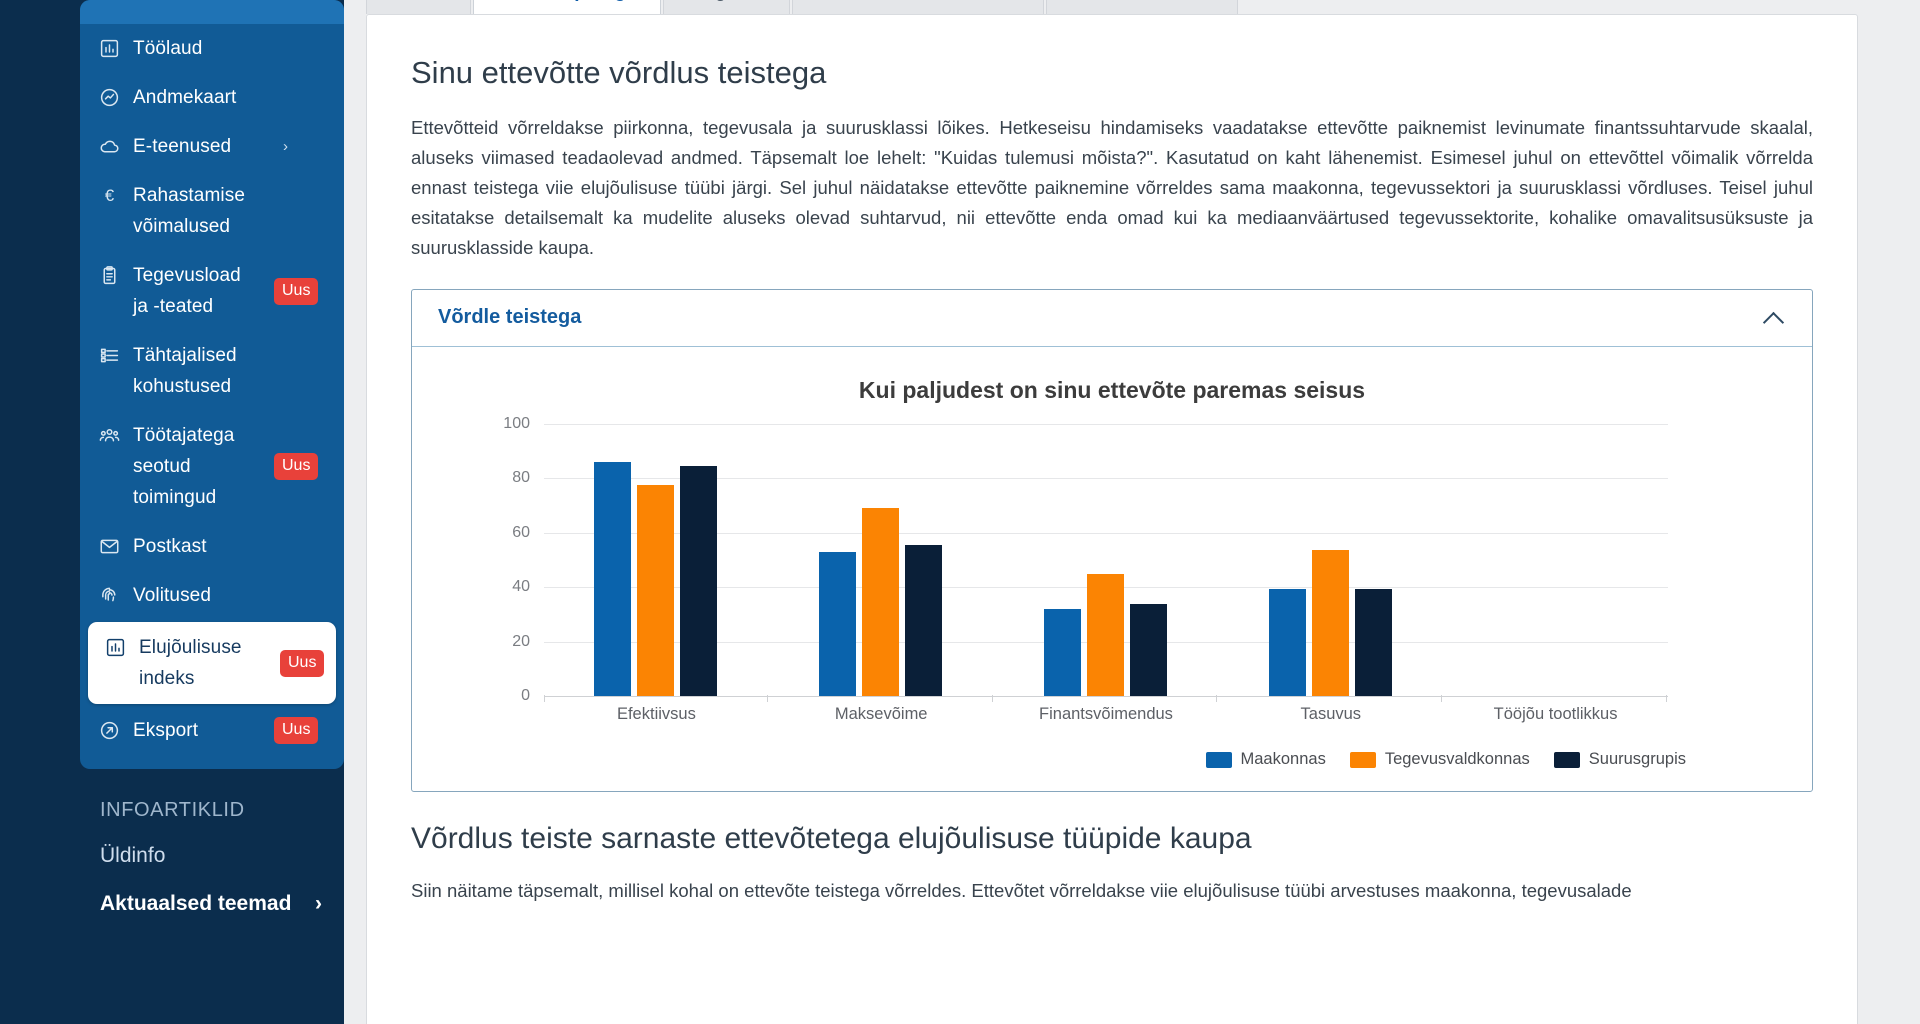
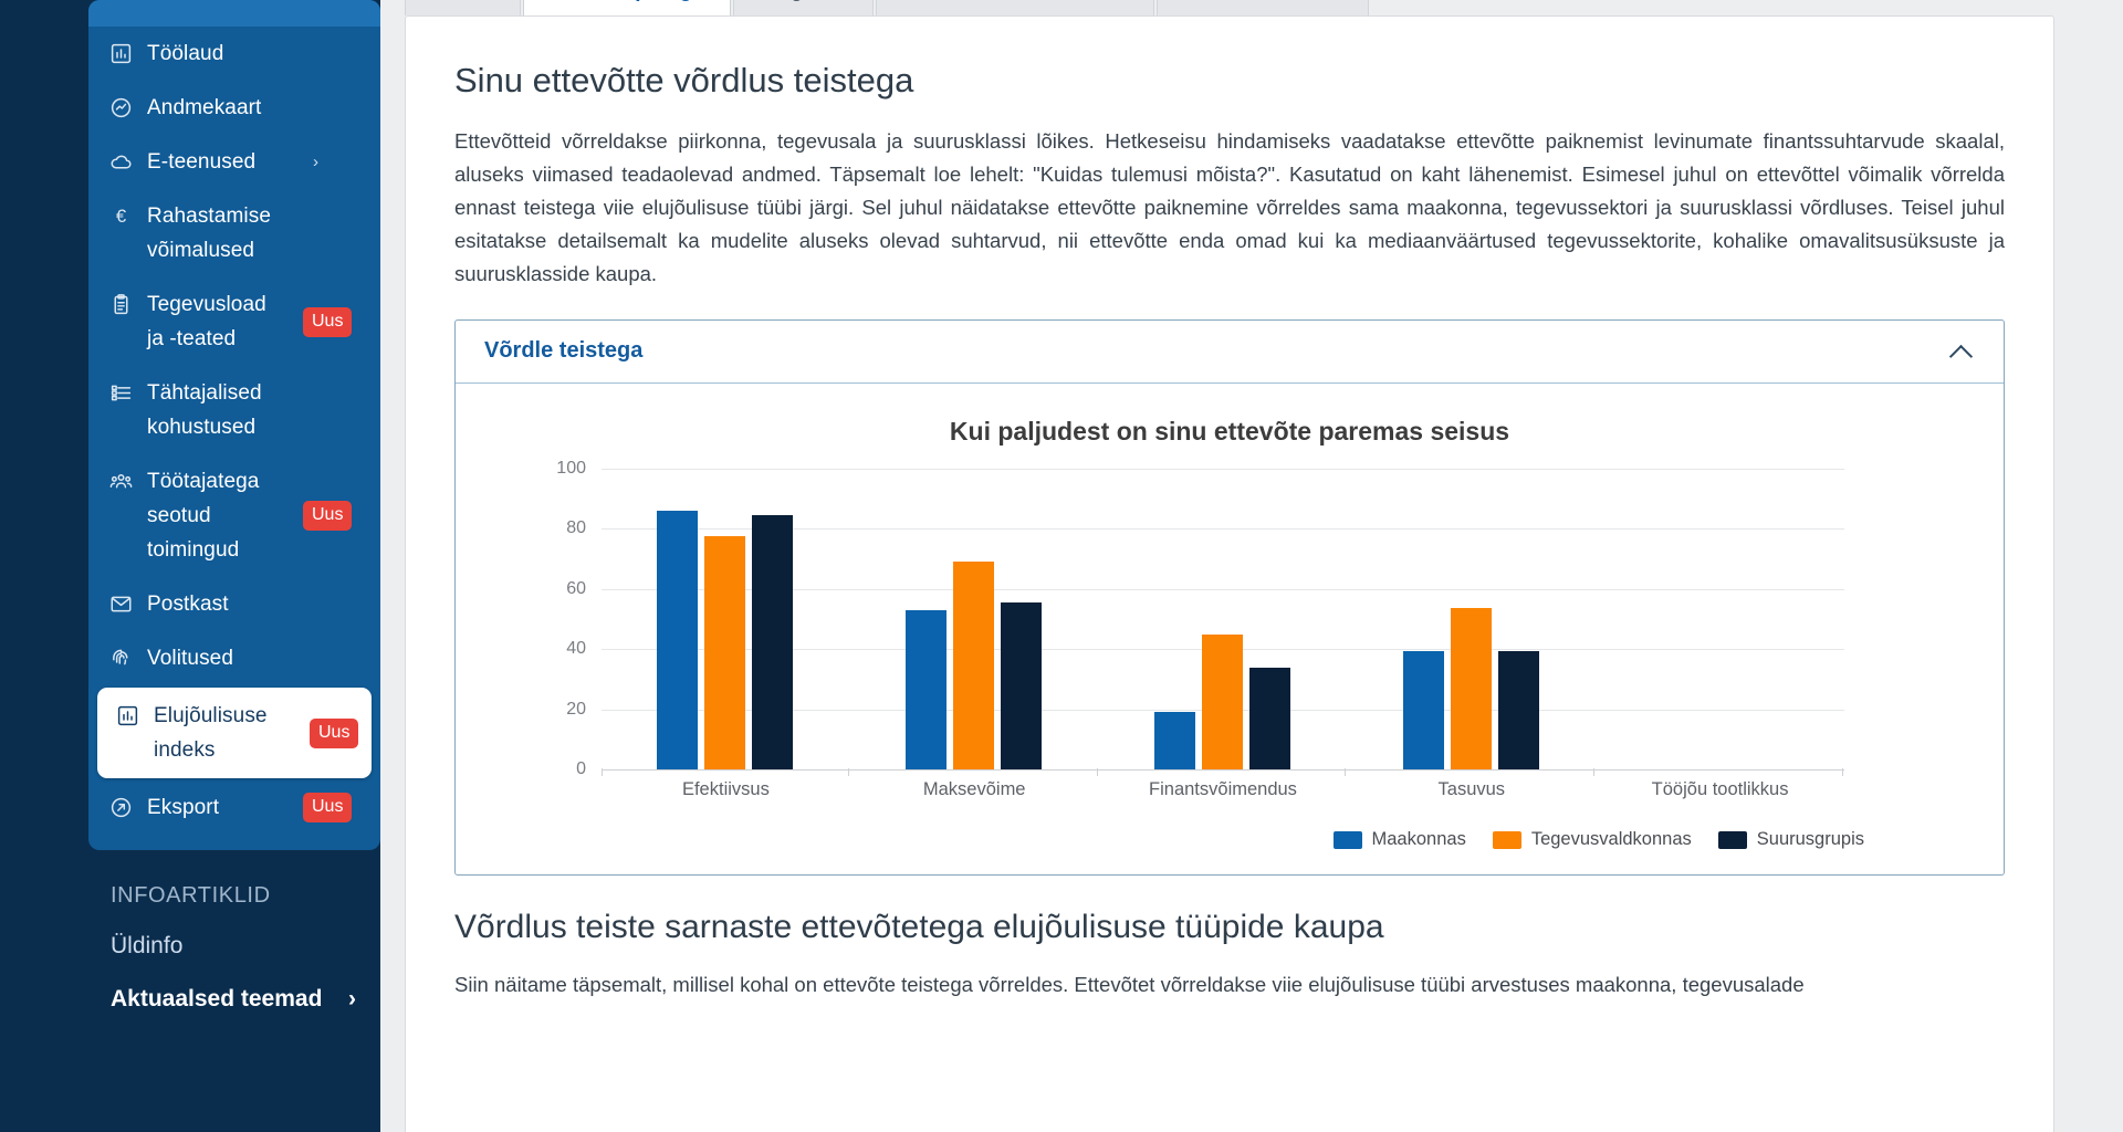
Maakonnas/Finantsvõimendus: 32 -> 19
